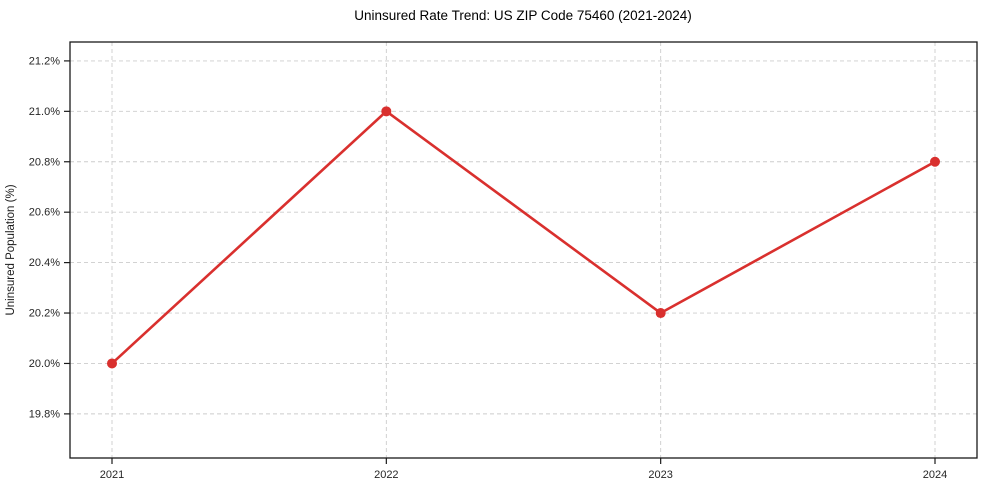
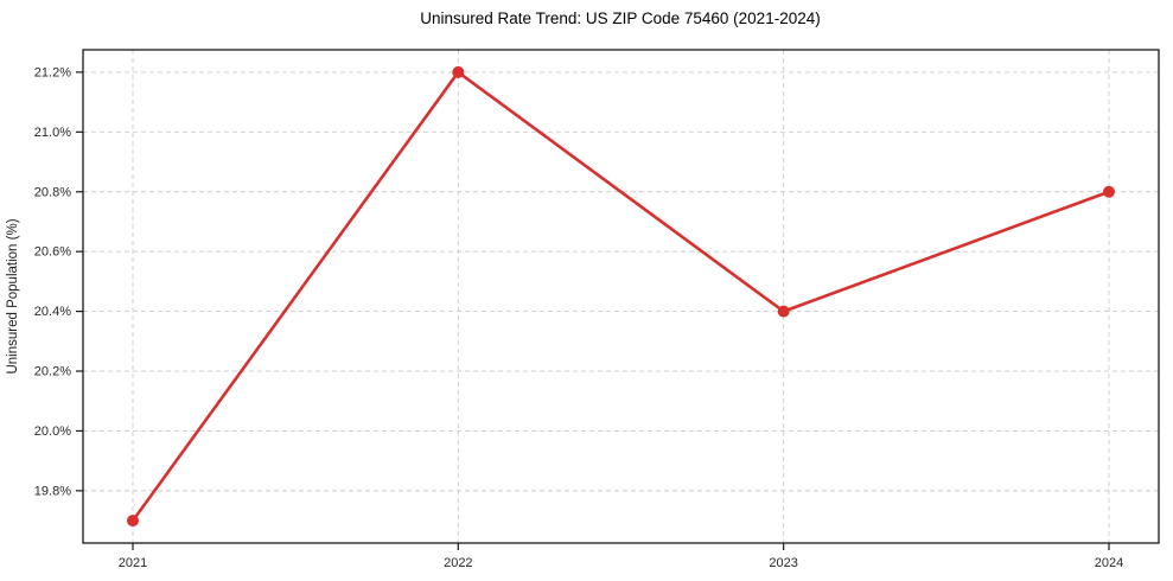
2021: 20.0% -> 19.7%
2022: 21.0% -> 21.2%
2023: 20.2% -> 20.4%
